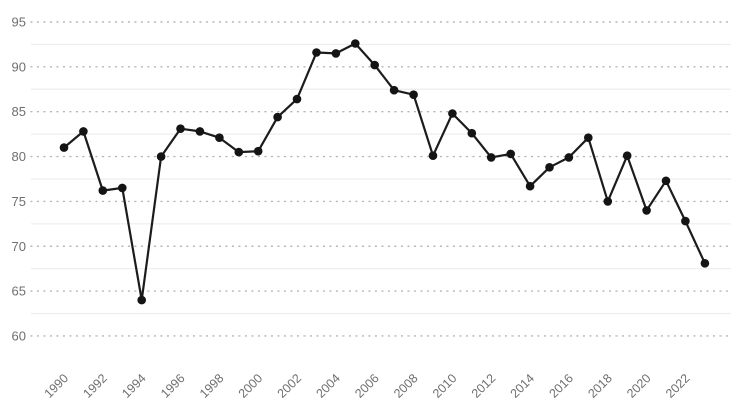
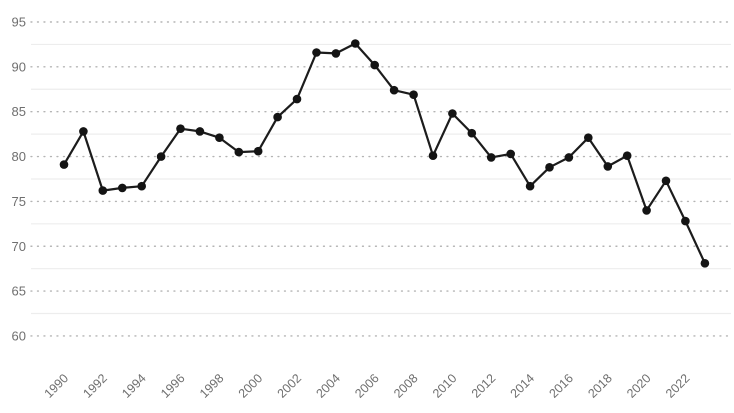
1990: 81 -> 79
1994: 64 -> 77
2018: 75 -> 79
